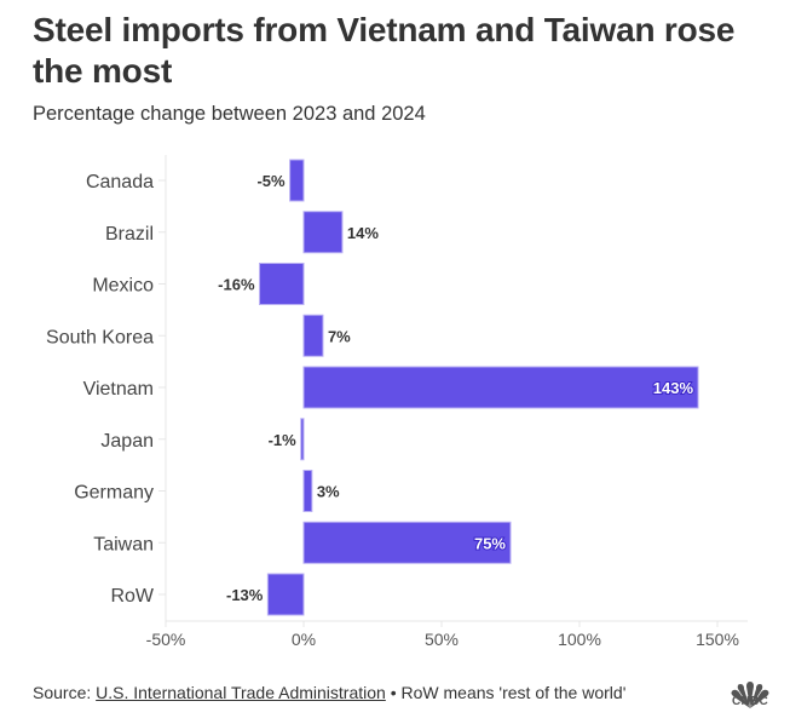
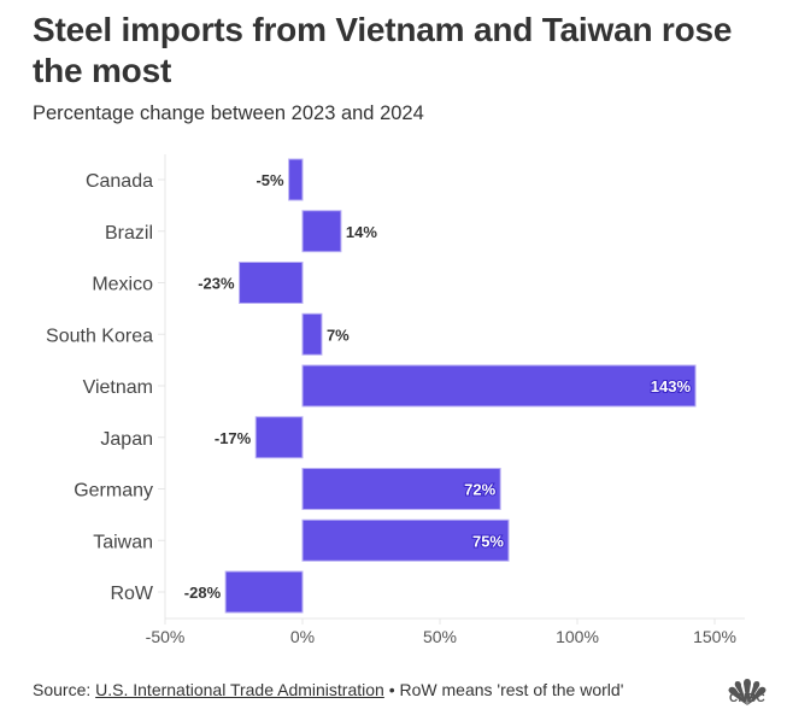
Mexico: -16% -> -23%
Japan: -1% -> -17%
Germany: 3% -> 72%
RoW: -13% -> -28%
